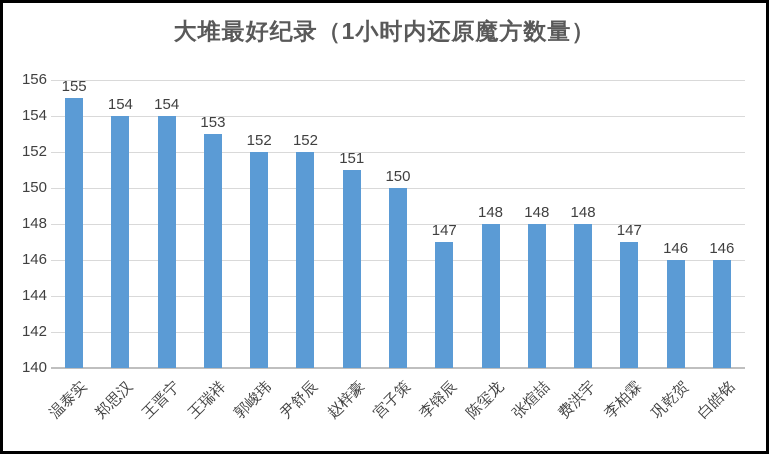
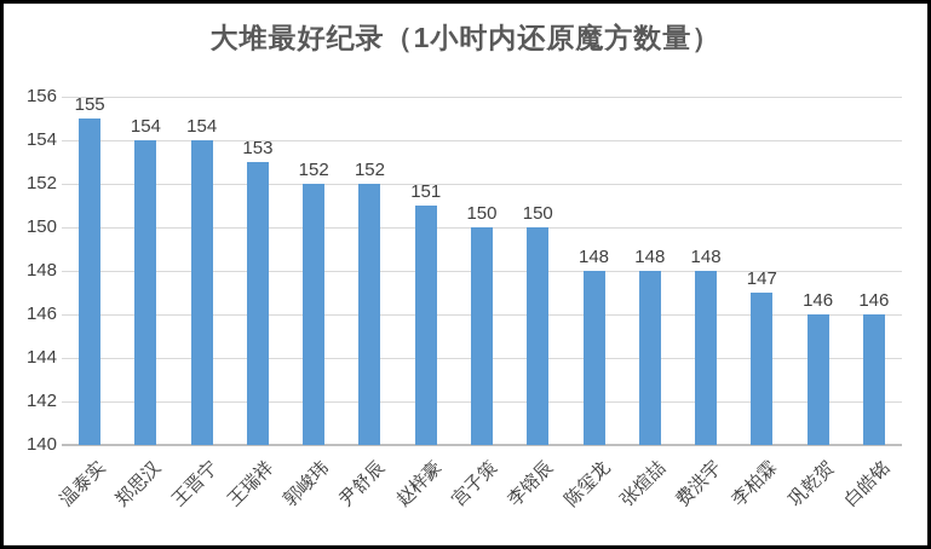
李镕辰: 147 -> 150
